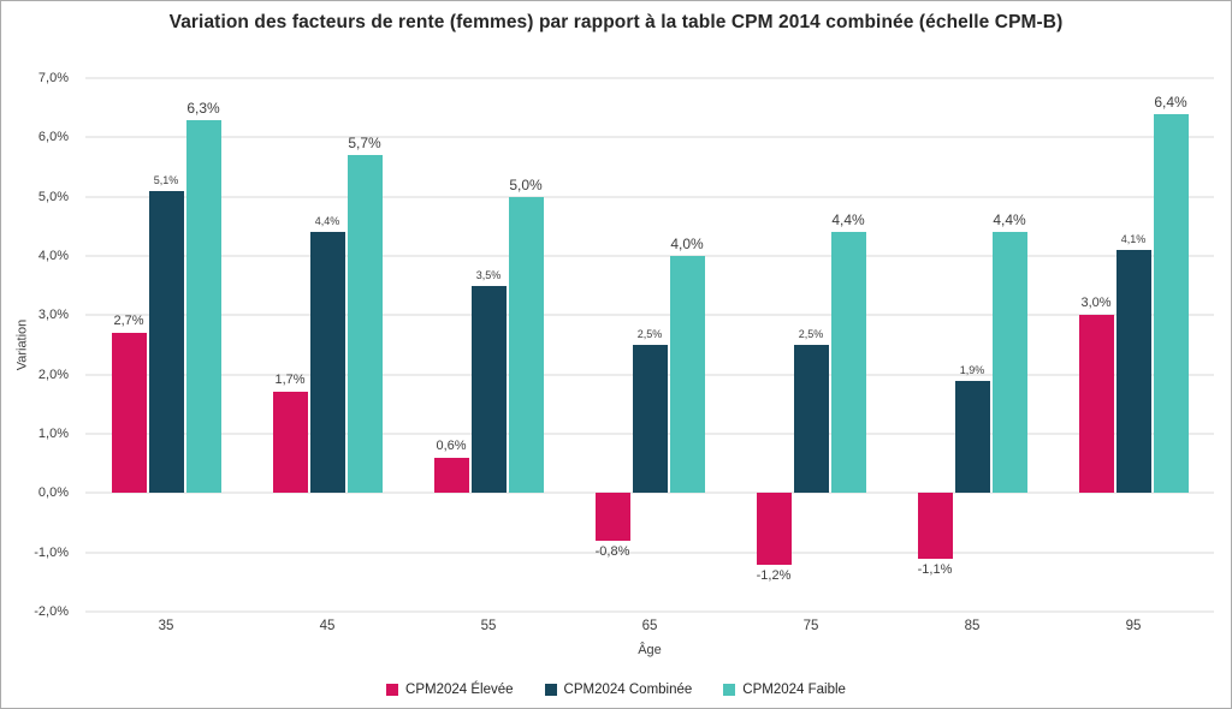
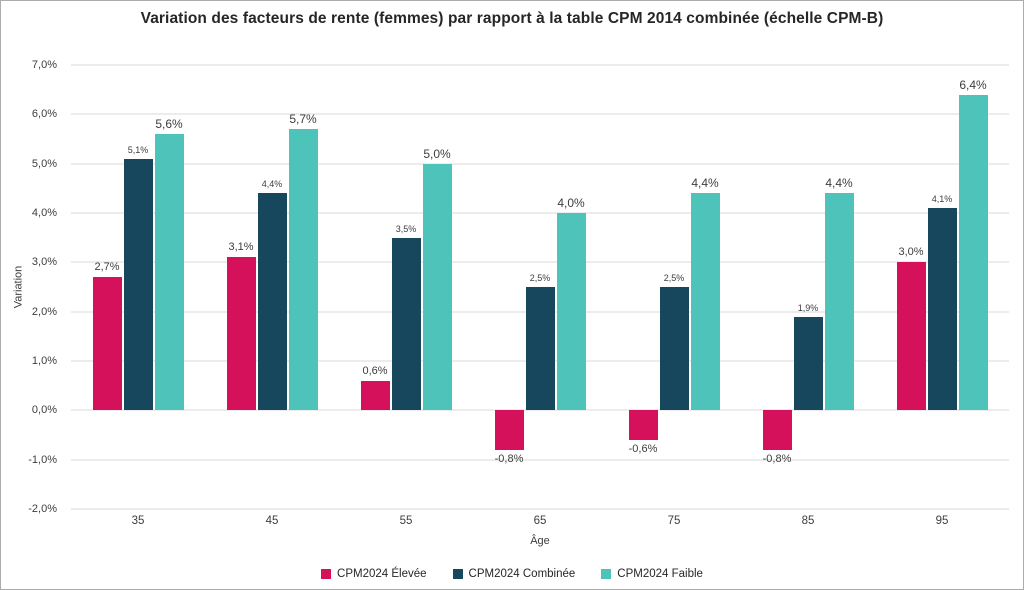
CPM2024 Faible/35: 6,3% -> 5,6%
CPM2024 Élevée/45: 1,7% -> 3,1%
CPM2024 Élevée/75: -1,2% -> -0,6%
CPM2024 Élevée/85: -1,1% -> -0,8%
